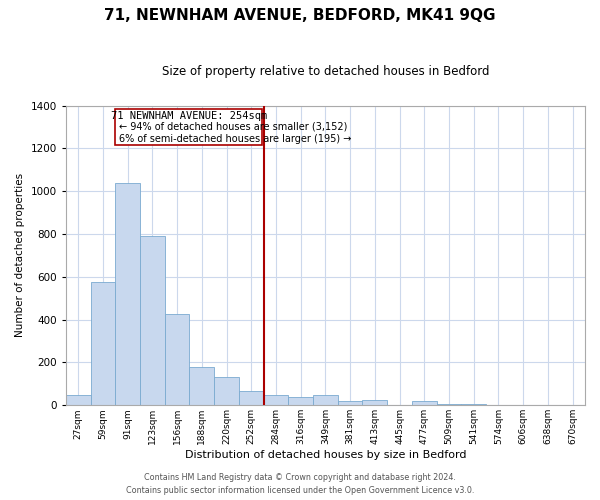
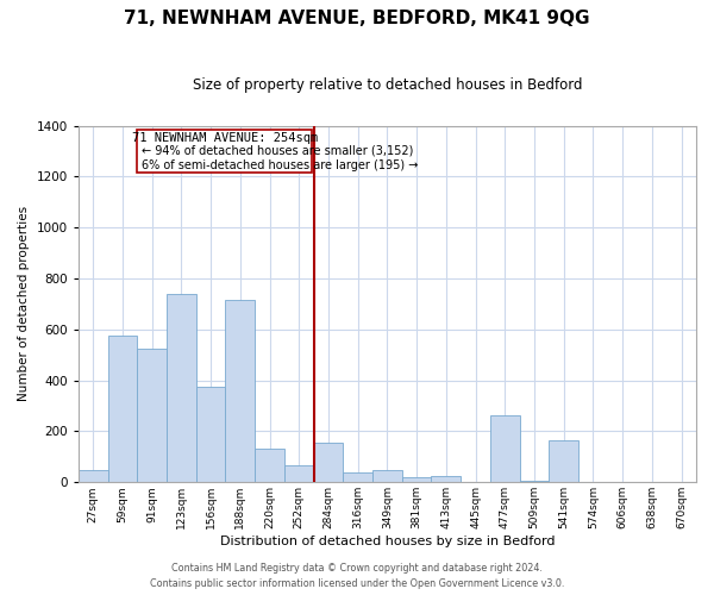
91sqm: 1040 -> 525
123sqm: 790 -> 740
156sqm: 425 -> 375
188sqm: 180 -> 715
284sqm: 50 -> 155
477sqm: 18 -> 265
541sqm: 5 -> 165
